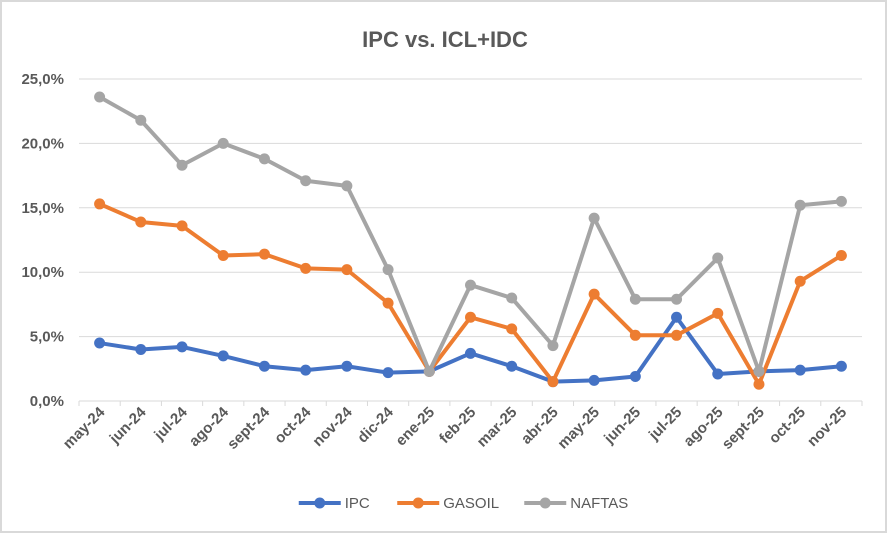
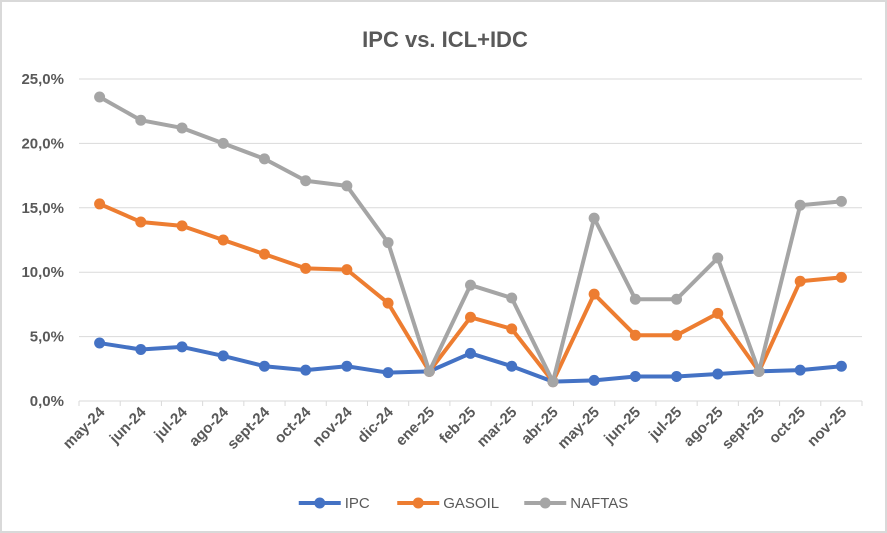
NAFTAS/jul-24: 18,3% -> 21,2%
GASOIL/ago-24: 11,3% -> 12,5%
NAFTAS/dic-24: 10,2% -> 12,3%
NAFTAS/abr-25: 4,3% -> 1,5%
IPC/jul-25: 6,5% -> 1,9%
GASOIL/sept-25: 1,3% -> 2,3%
GASOIL/nov-25: 11,3% -> 9,6%
